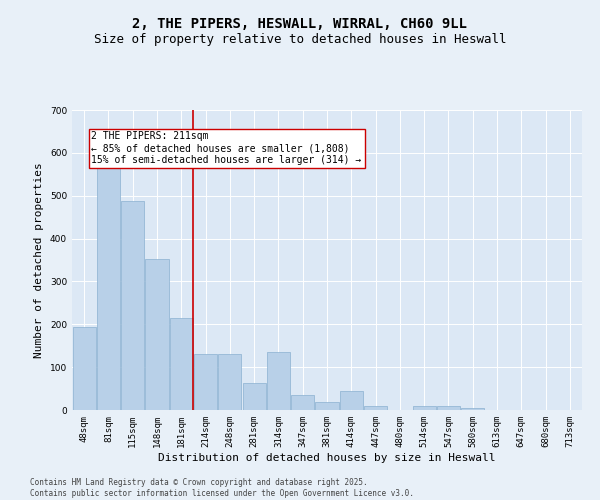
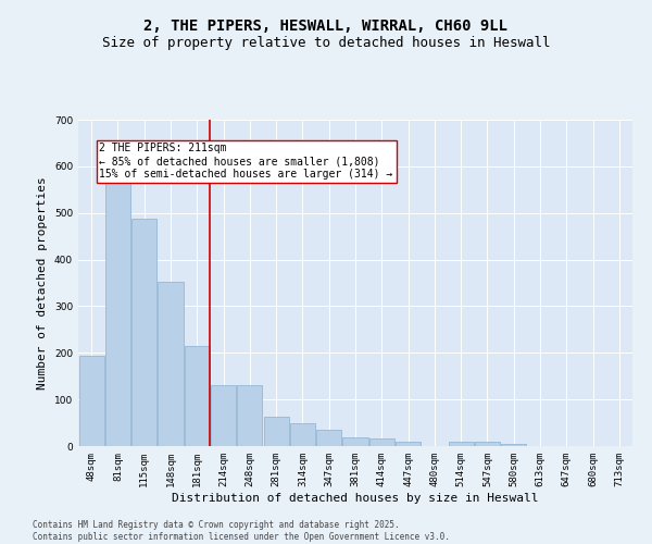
314sqm: 135 -> 48
414sqm: 45 -> 16
